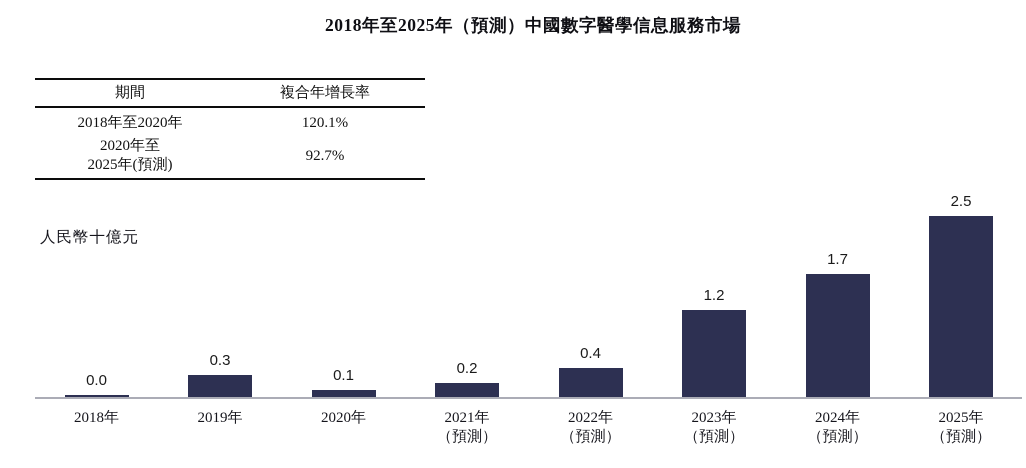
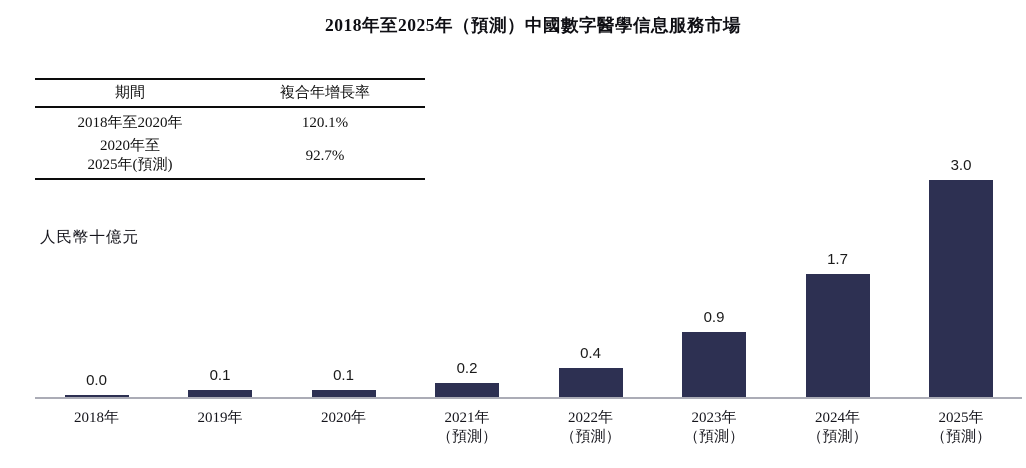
2019年: 0.3 -> 0.1
2023年（預測）: 1.2 -> 0.9
2025年（預測）: 2.5 -> 3.0
